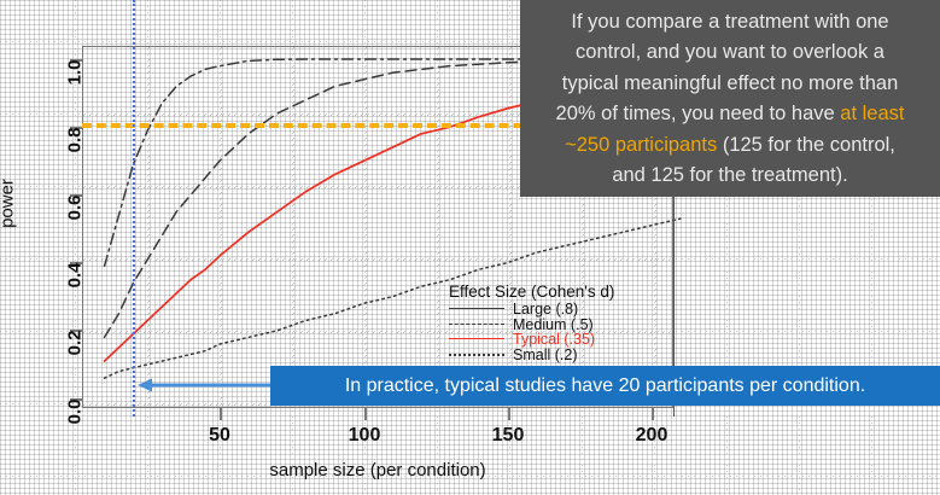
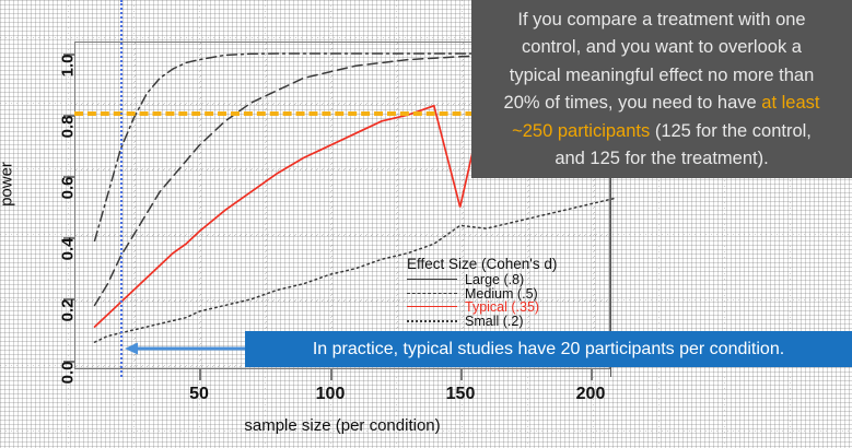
Typical (.35)/150: 0.85 -> 0.50
Small (.2)/150: 0.40 -> 0.44
